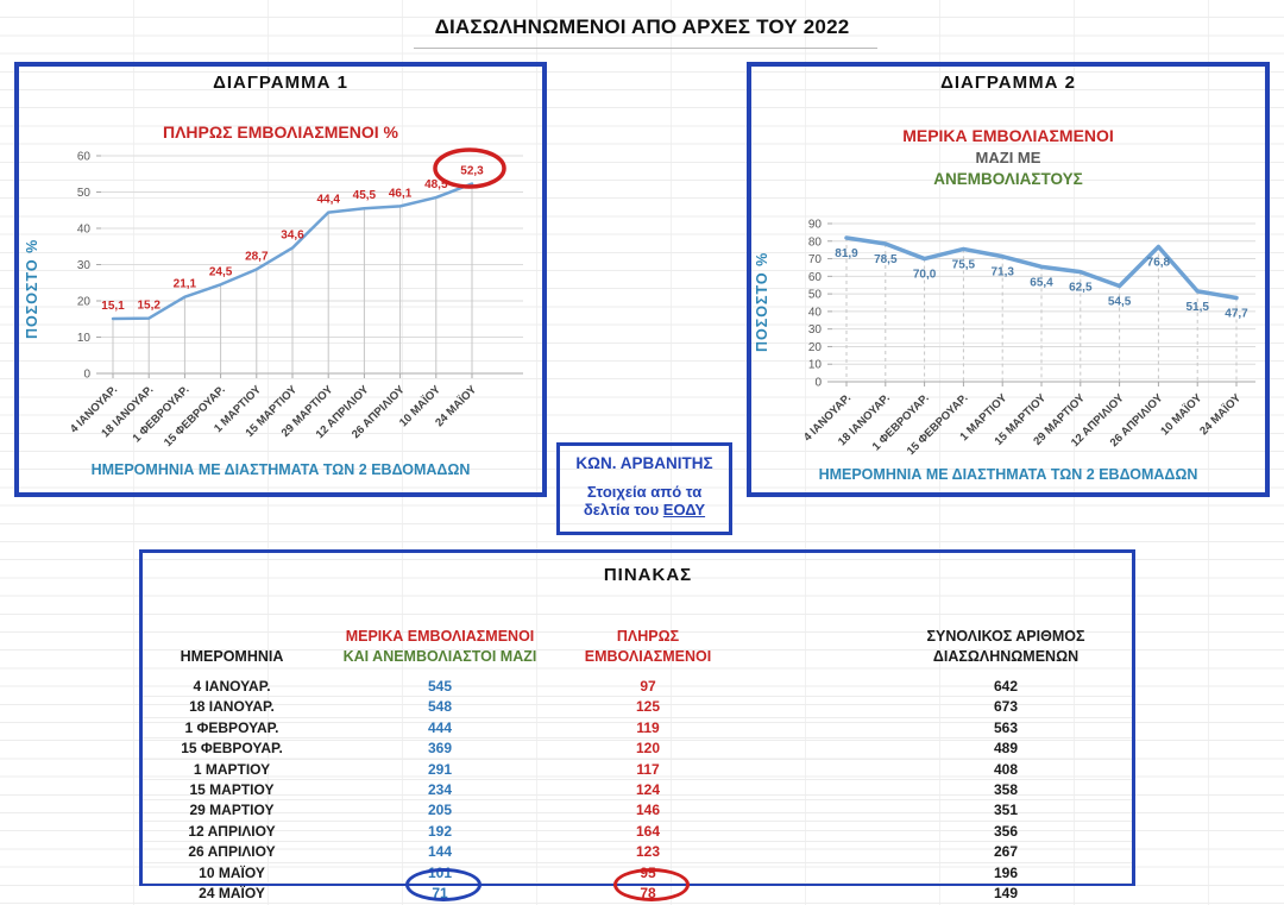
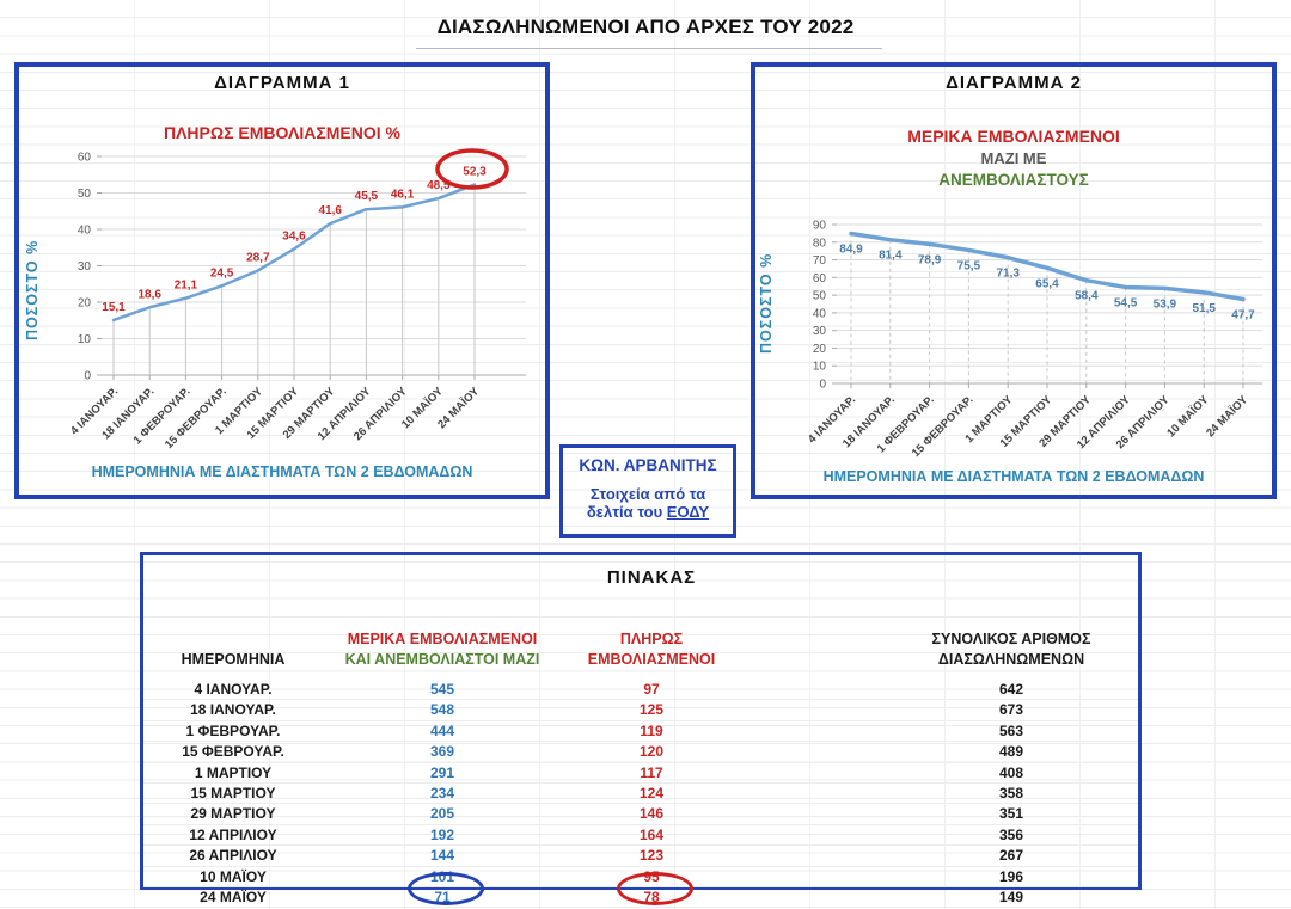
ΠΛΗΡΩΣ ΕΜΒΟΛΙΑΣΜΕΝΟΙ %/18 ΙΑΝΟΥΑΡ.: 15,2 -> 18,6
ΠΛΗΡΩΣ ΕΜΒΟΛΙΑΣΜΕΝΟΙ %/29 ΜΑΡΤΙΟΥ: 44,4 -> 41,6
ΜΕΡΙΚΑ ΕΜΒΟΛΙΑΣΜΕΝΟΙ ΜΑΖΙ ΜΕ ΑΝΕΜΒΟΛΙΑΣΤΟΥΣ/4 ΙΑΝΟΥΑΡ.: 81,9 -> 84,9
ΜΕΡΙΚΑ ΕΜΒΟΛΙΑΣΜΕΝΟΙ ΜΑΖΙ ΜΕ ΑΝΕΜΒΟΛΙΑΣΤΟΥΣ/18 ΙΑΝΟΥΑΡ.: 78,5 -> 81,4
ΜΕΡΙΚΑ ΕΜΒΟΛΙΑΣΜΕΝΟΙ ΜΑΖΙ ΜΕ ΑΝΕΜΒΟΛΙΑΣΤΟΥΣ/1 ΦΕΒΡΟΥΑΡ.: 70,0 -> 78,9
ΜΕΡΙΚΑ ΕΜΒΟΛΙΑΣΜΕΝΟΙ ΜΑΖΙ ΜΕ ΑΝΕΜΒΟΛΙΑΣΤΟΥΣ/29 ΜΑΡΤΙΟΥ: 62,5 -> 58,4
ΜΕΡΙΚΑ ΕΜΒΟΛΙΑΣΜΕΝΟΙ ΜΑΖΙ ΜΕ ΑΝΕΜΒΟΛΙΑΣΤΟΥΣ/26 ΑΠΡΙΛΙΟΥ: 76,8 -> 53,9
